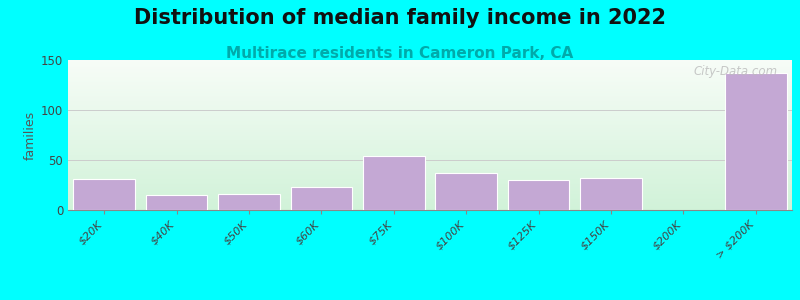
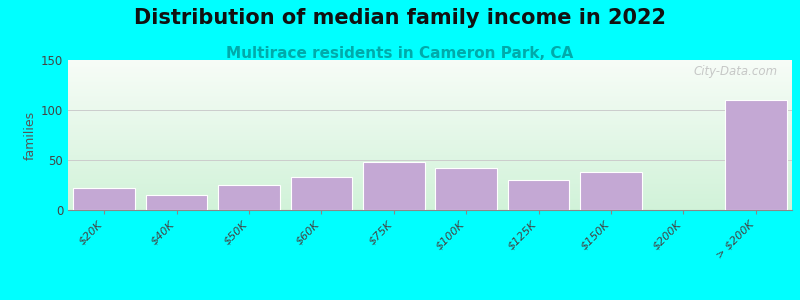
$20K: 31 -> 22
$50K: 16 -> 25
$60K: 23 -> 33
$75K: 54 -> 48
$100K: 37 -> 42
$150K: 32 -> 38
> $200K: 137 -> 110
